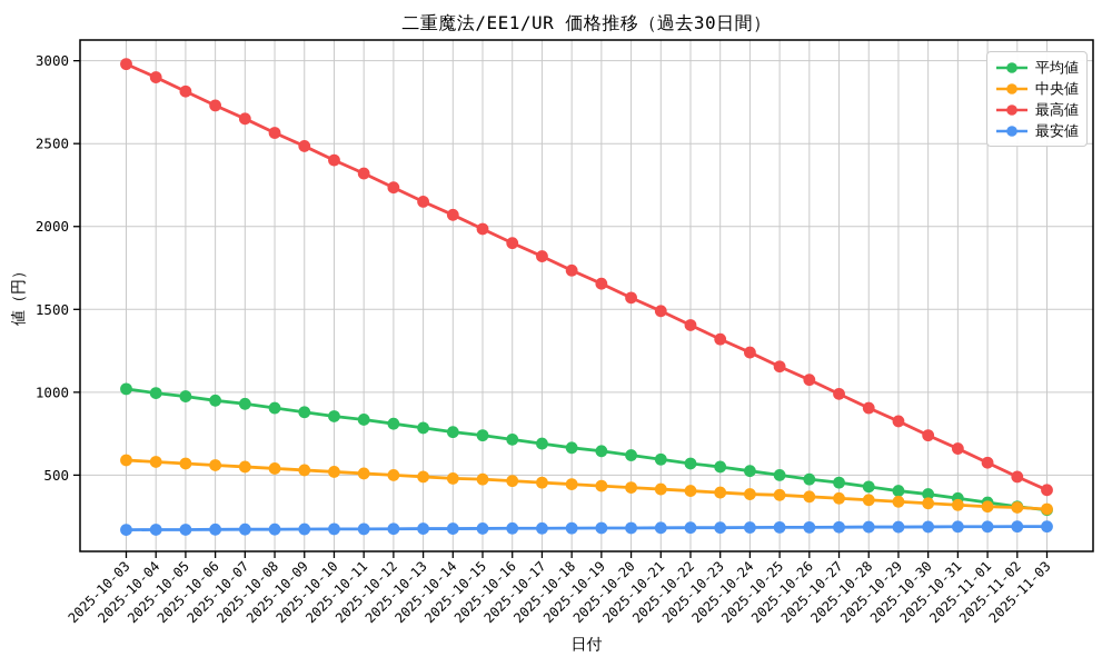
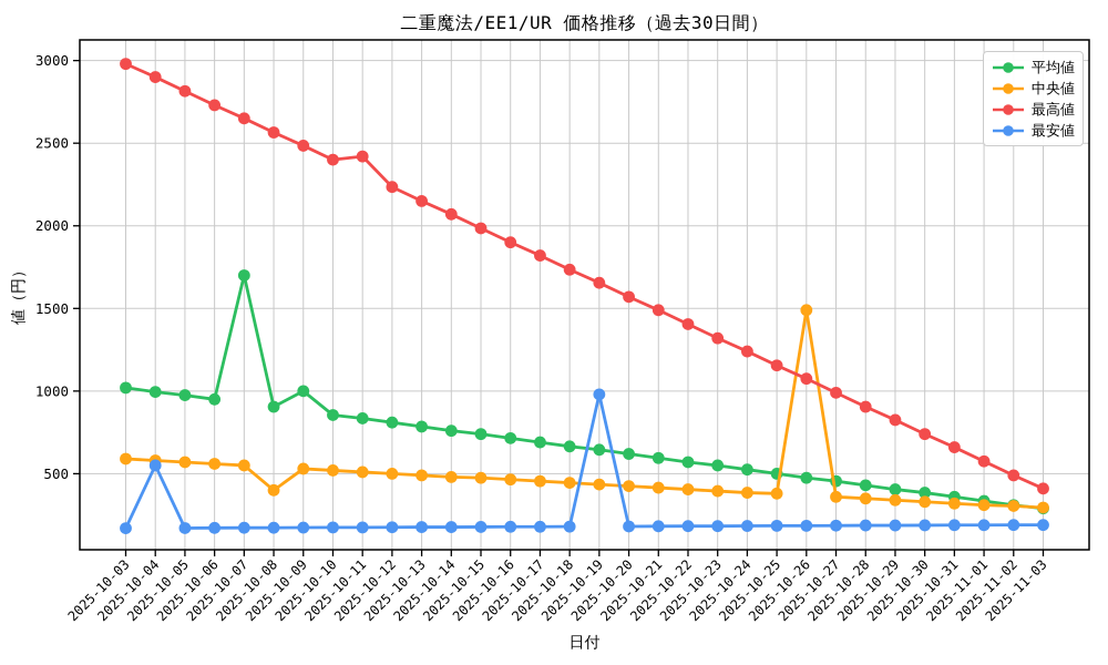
最安値/2025-10-04: 170 -> 550
平均値/2025-10-07: 930 -> 1700
中央値/2025-10-08: 540 -> 400
平均値/2025-10-09: 880 -> 1000
最高値/2025-10-11: 2320 -> 2420
最安値/2025-10-19: 180 -> 980
中央値/2025-10-26: 370 -> 1490
